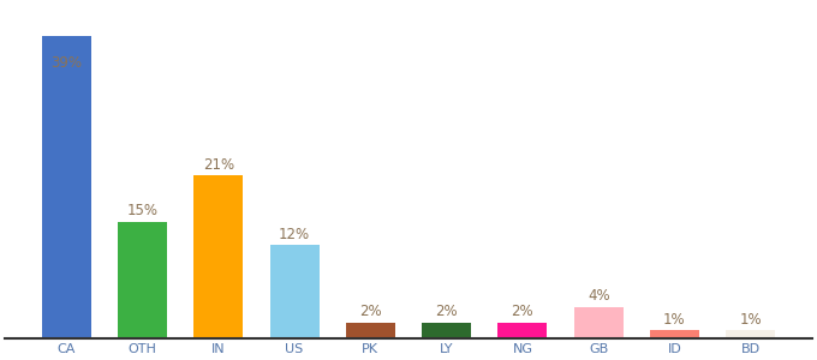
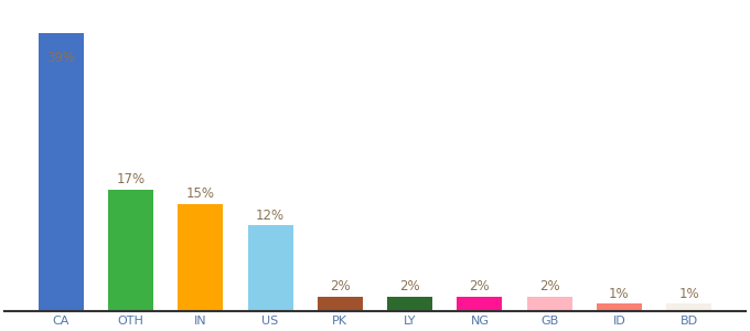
OTH: 15% -> 17%
IN: 21% -> 15%
GB: 4% -> 2%
